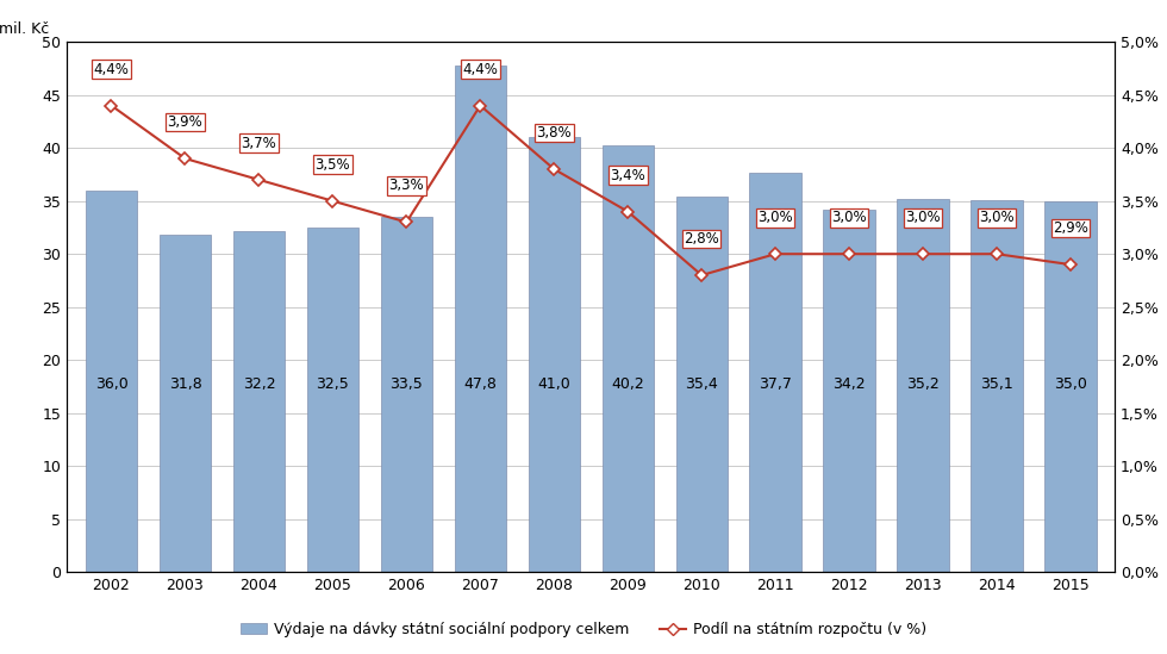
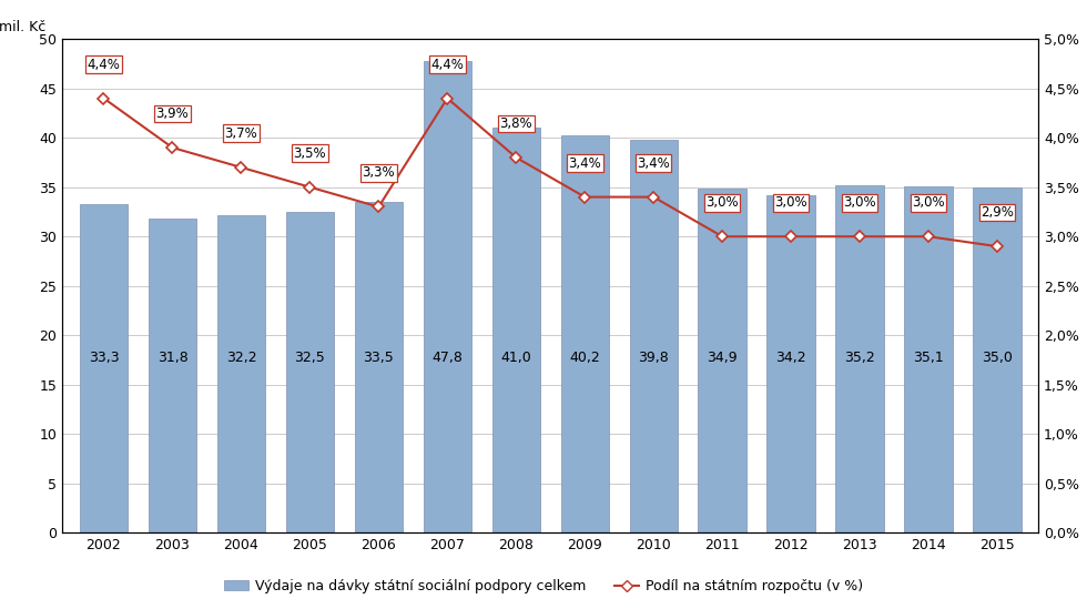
Výdaje na dávky státní sociální podpory celkem/2002: 36,0 -> 33,3
Výdaje na dávky státní sociální podpory celkem/2010: 35,4 -> 39,8
Podíl na státním rozpočtu (v %)/2010: 2,8% -> 3,4%
Výdaje na dávky státní sociální podpory celkem/2011: 37,7 -> 34,9
